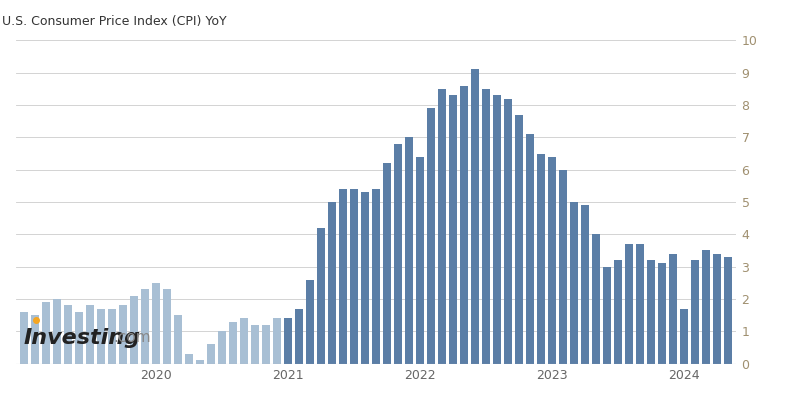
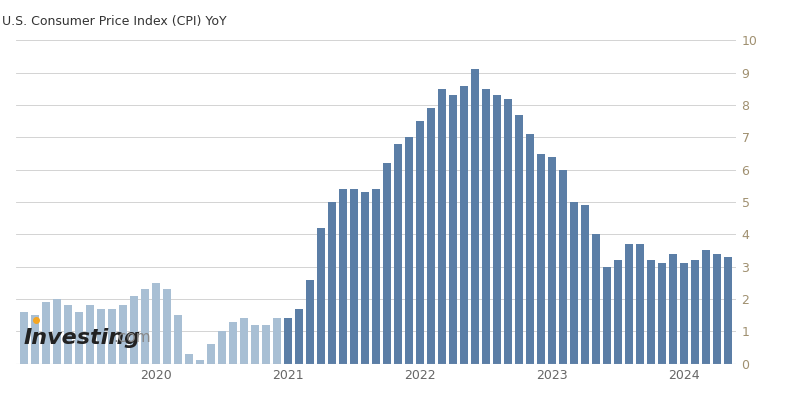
2022: 6.4 -> 7.5
2024: 1.7 -> 3.1
